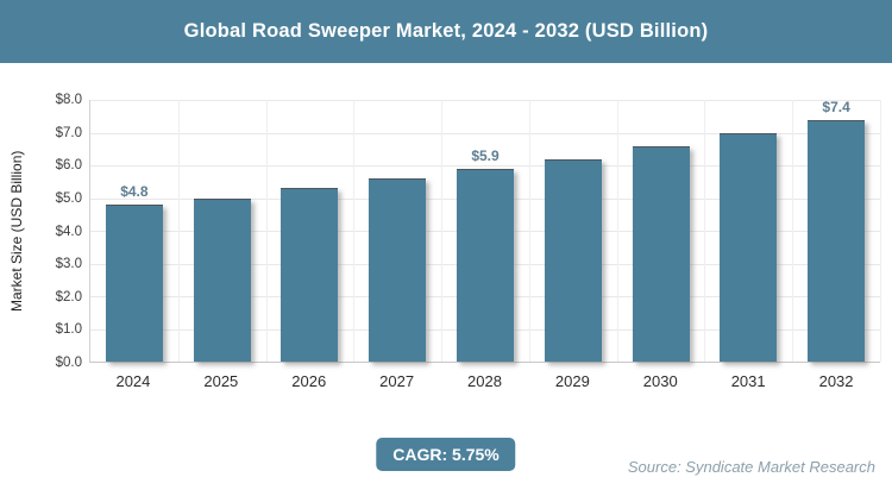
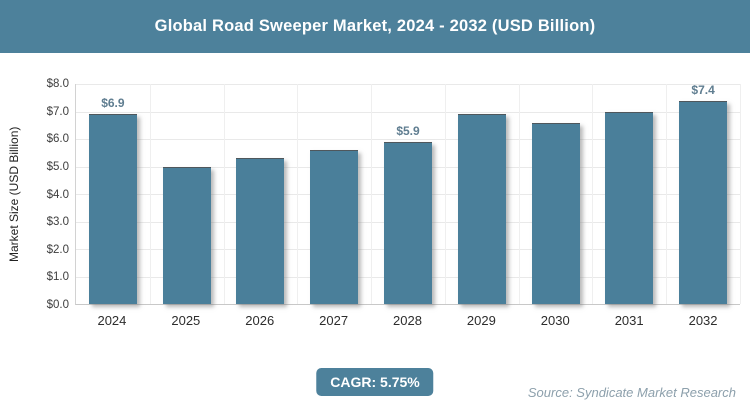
2024: $4.8 -> $6.9
2029: $6.2 -> $6.9
